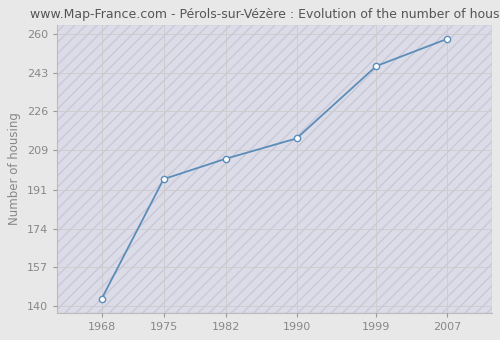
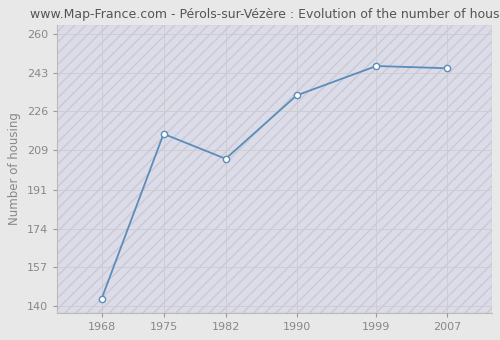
1975: 196 -> 216
1990: 214 -> 233
2007: 258 -> 245
